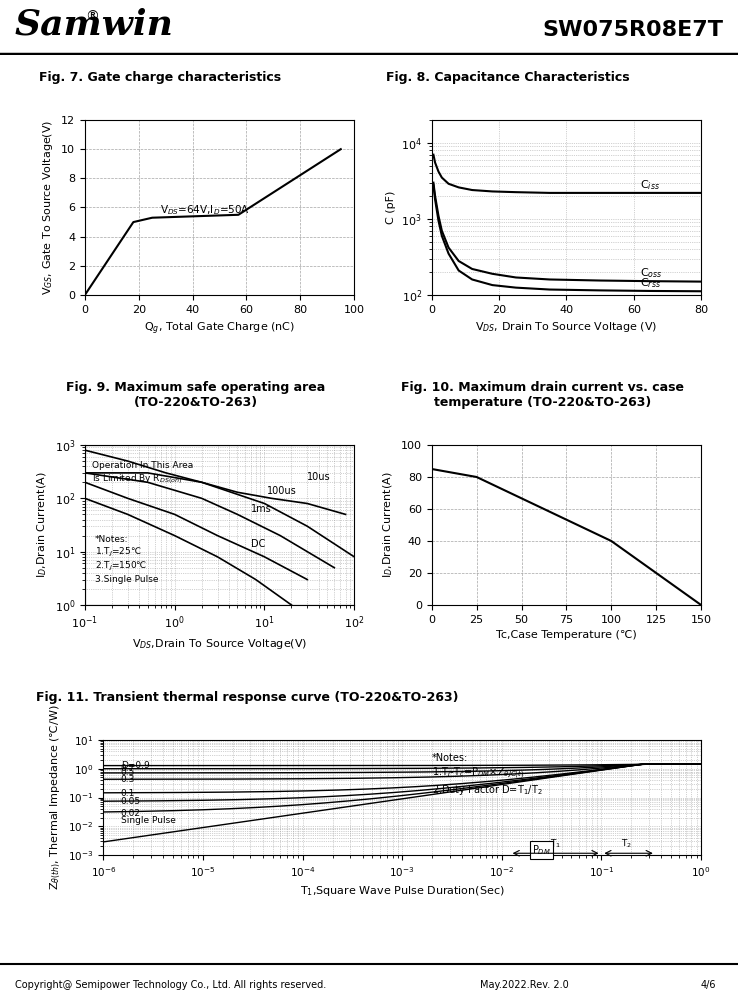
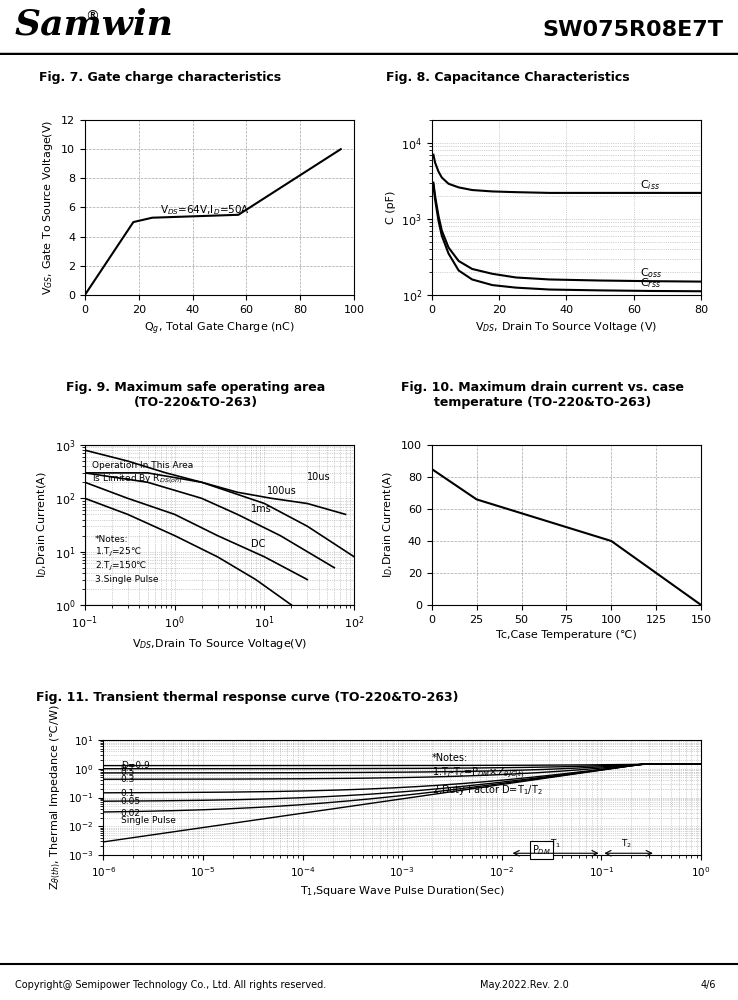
25: 80 -> 66
